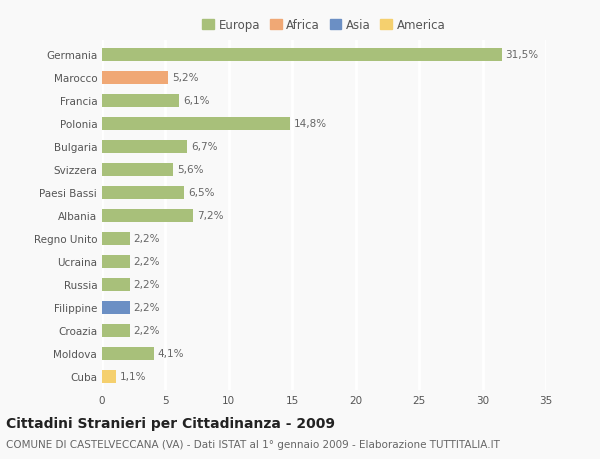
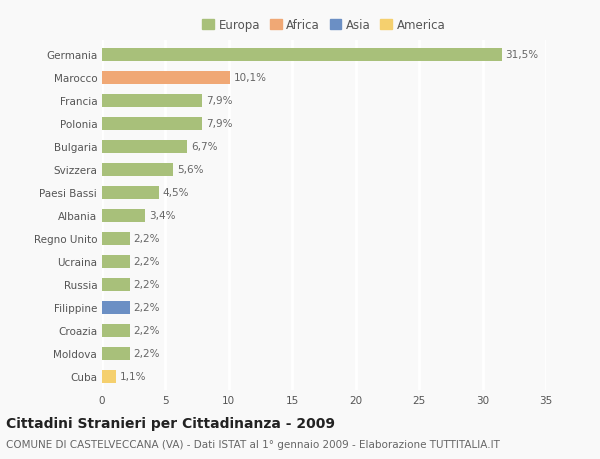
Marocco: 5,2% -> 10,1%
Francia: 6,1% -> 7,9%
Polonia: 14,8% -> 7,9%
Paesi Bassi: 6,5% -> 4,5%
Albania: 7,2% -> 3,4%
Moldova: 4,1% -> 2,2%
